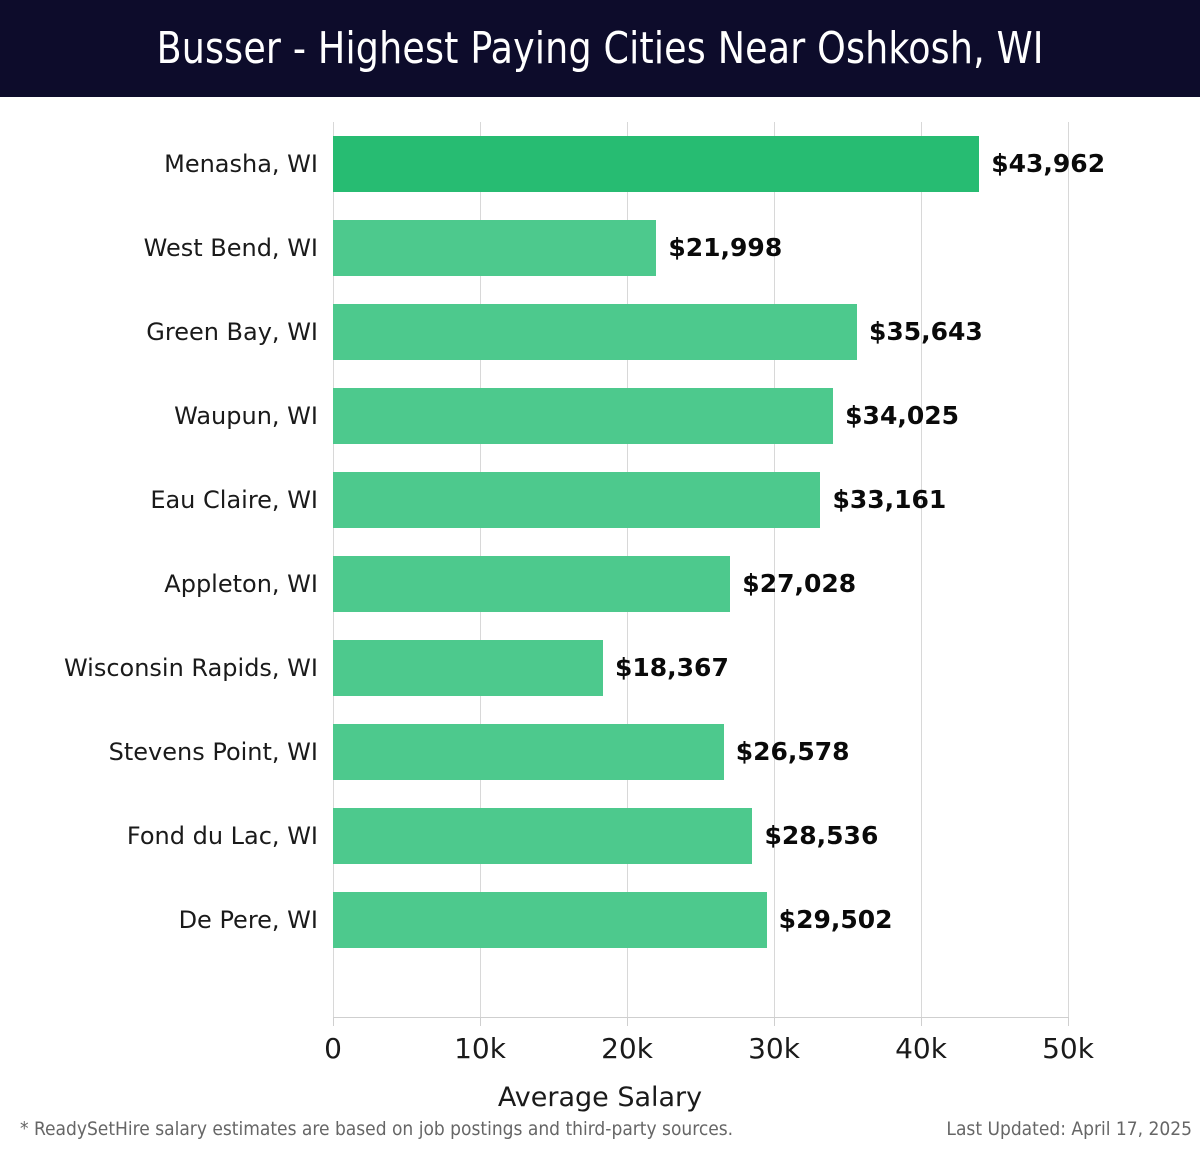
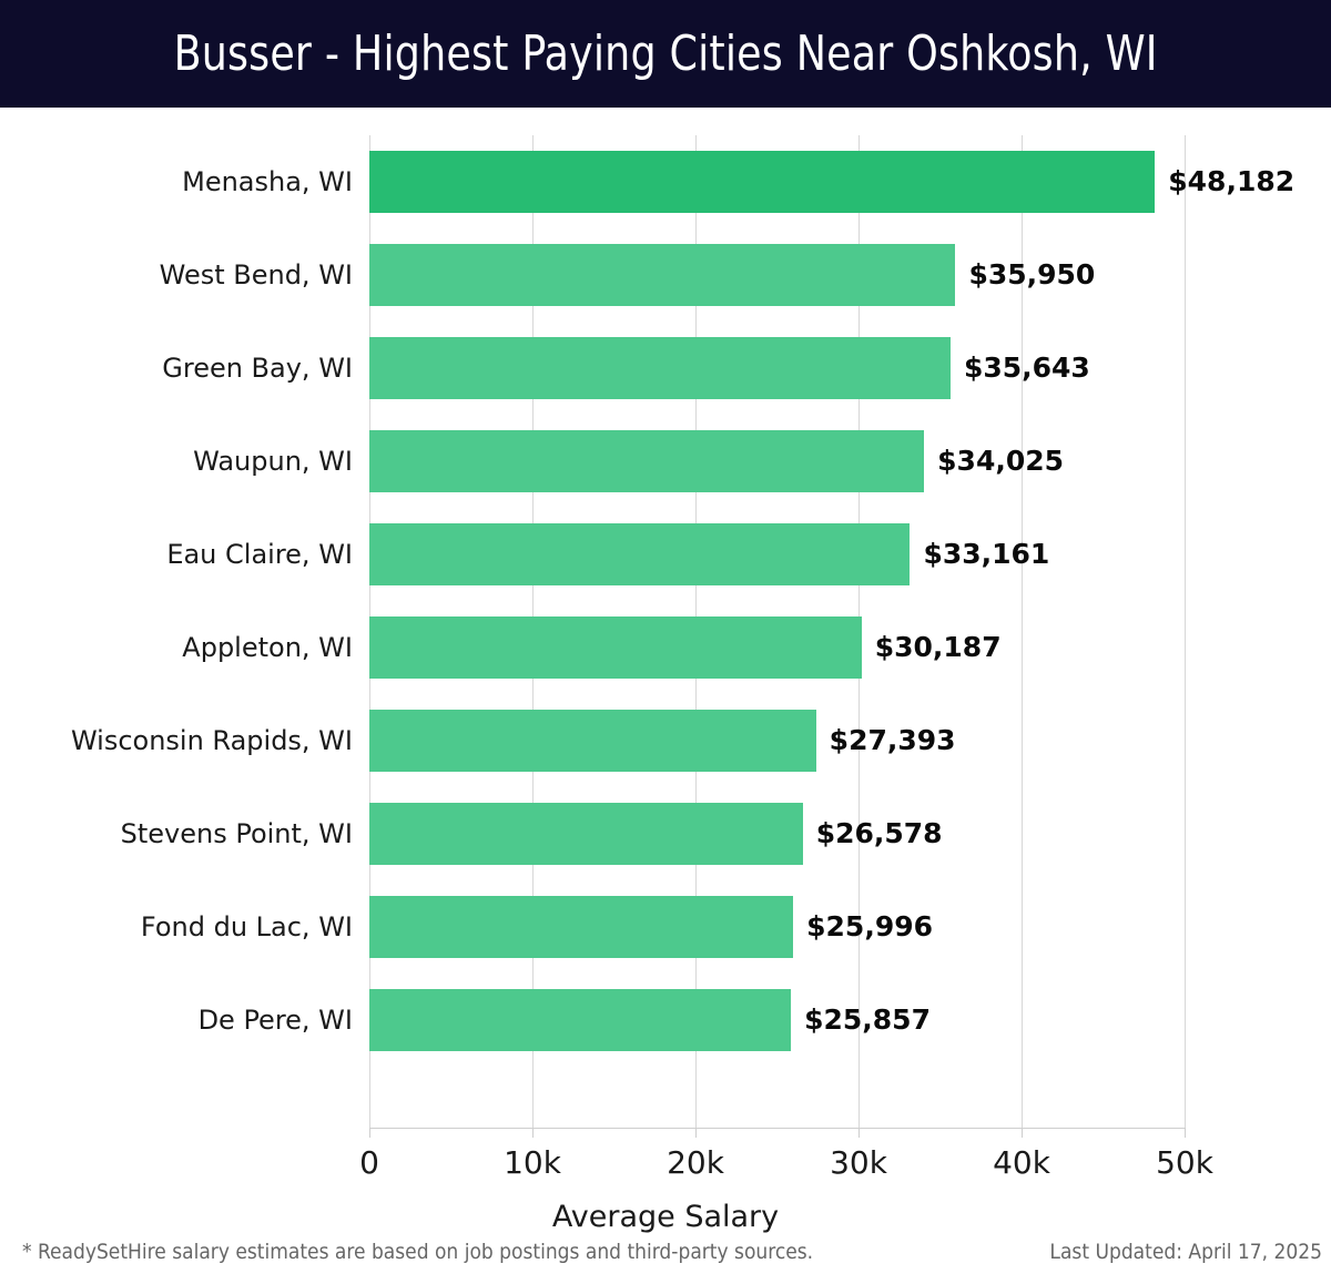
Menasha, WI: $43,962 -> $48,182
West Bend, WI: $21,998 -> $35,950
Appleton, WI: $27,028 -> $30,187
Wisconsin Rapids, WI: $18,367 -> $27,393
Fond du Lac, WI: $28,536 -> $25,996
De Pere, WI: $29,502 -> $25,857
